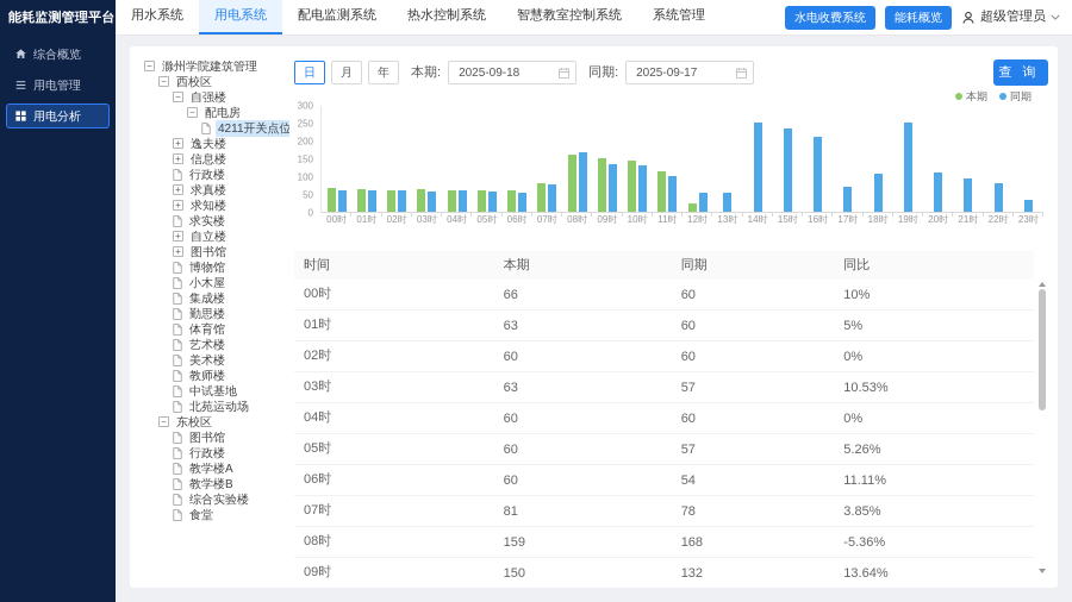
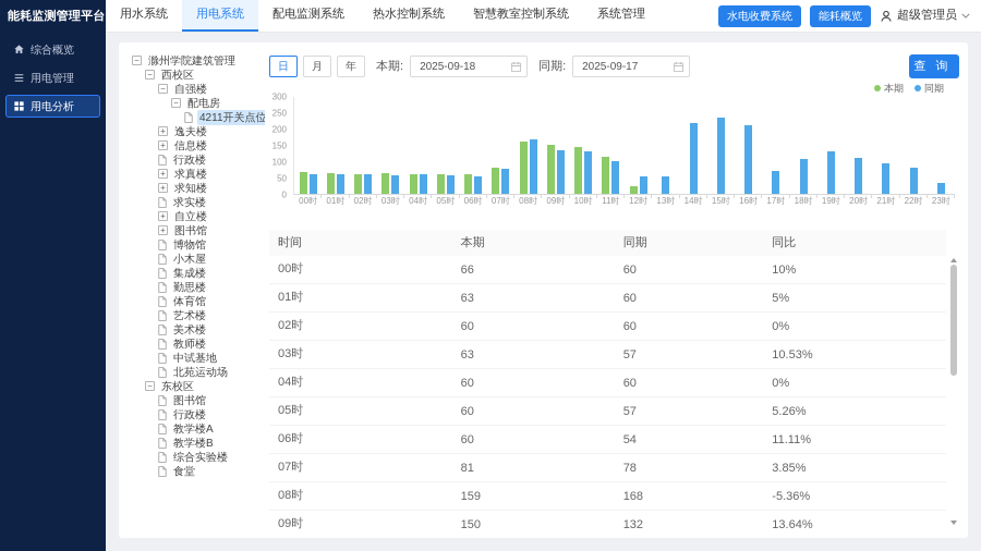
同期/14时: 250 -> 220
同期/19时: 250 -> 130
